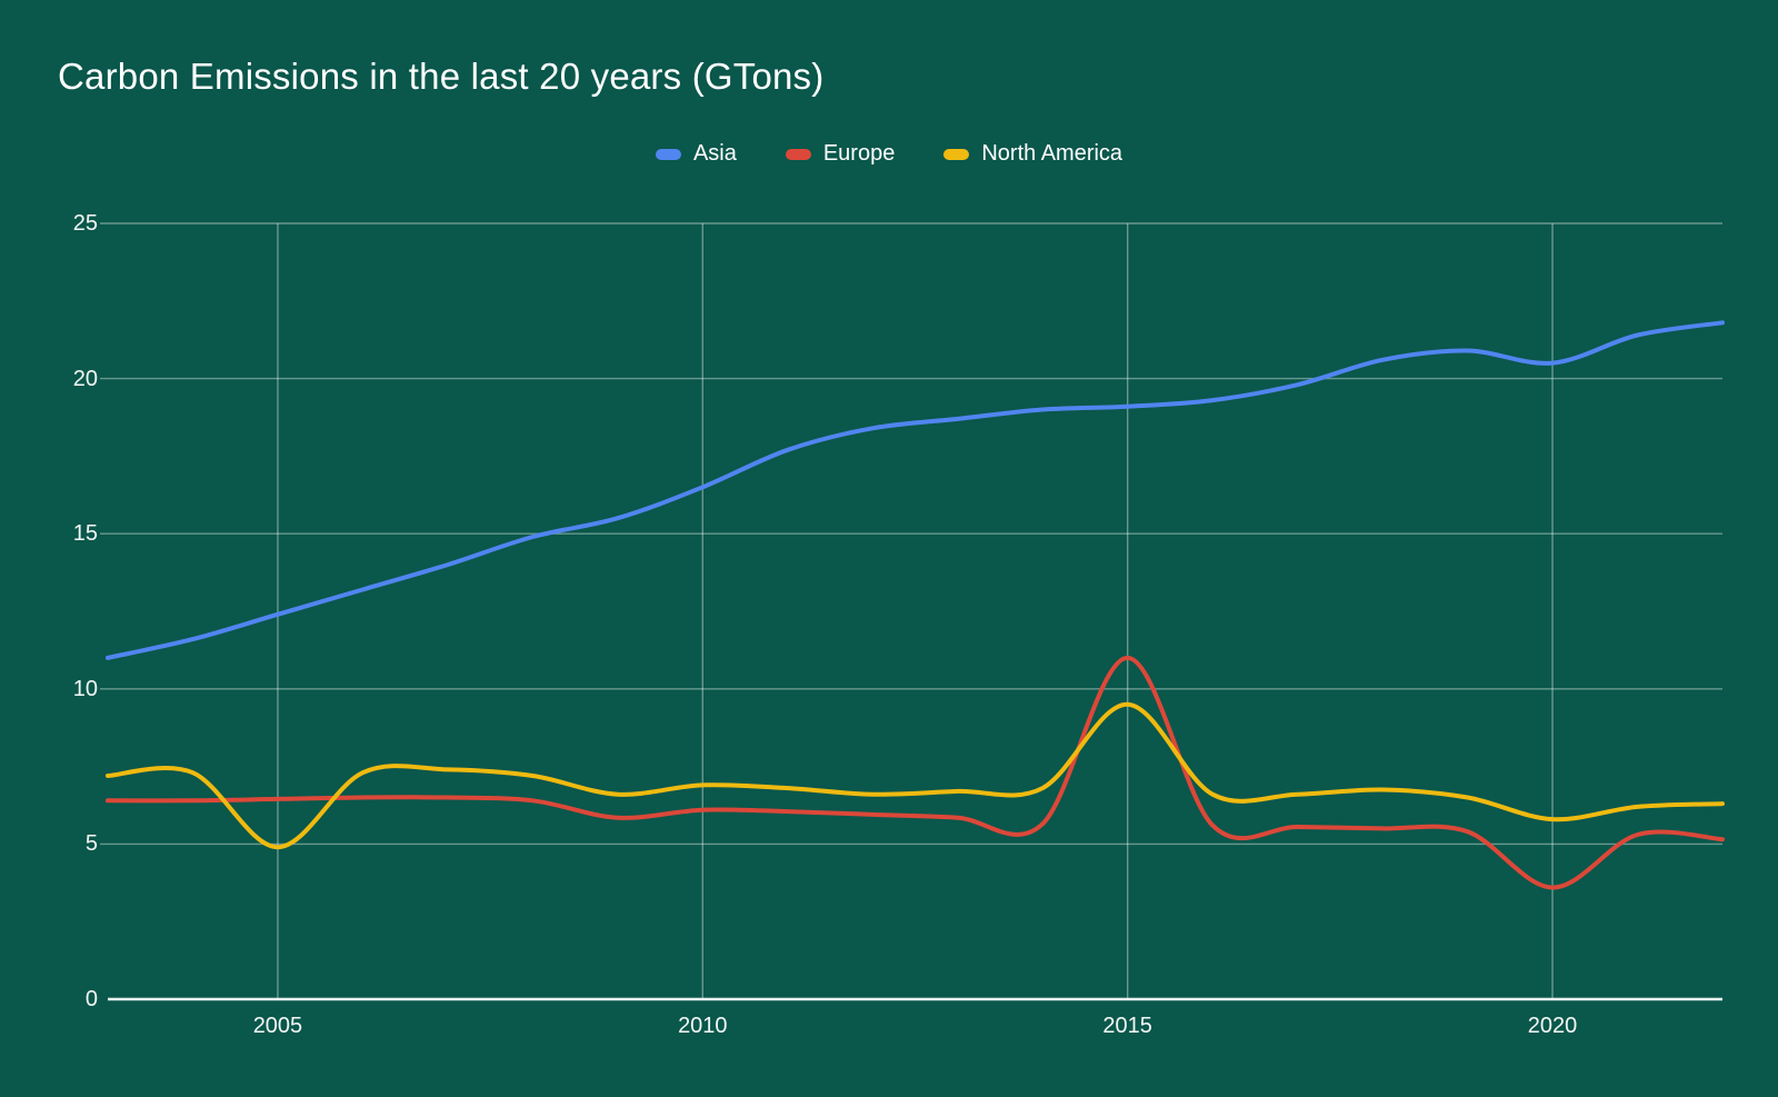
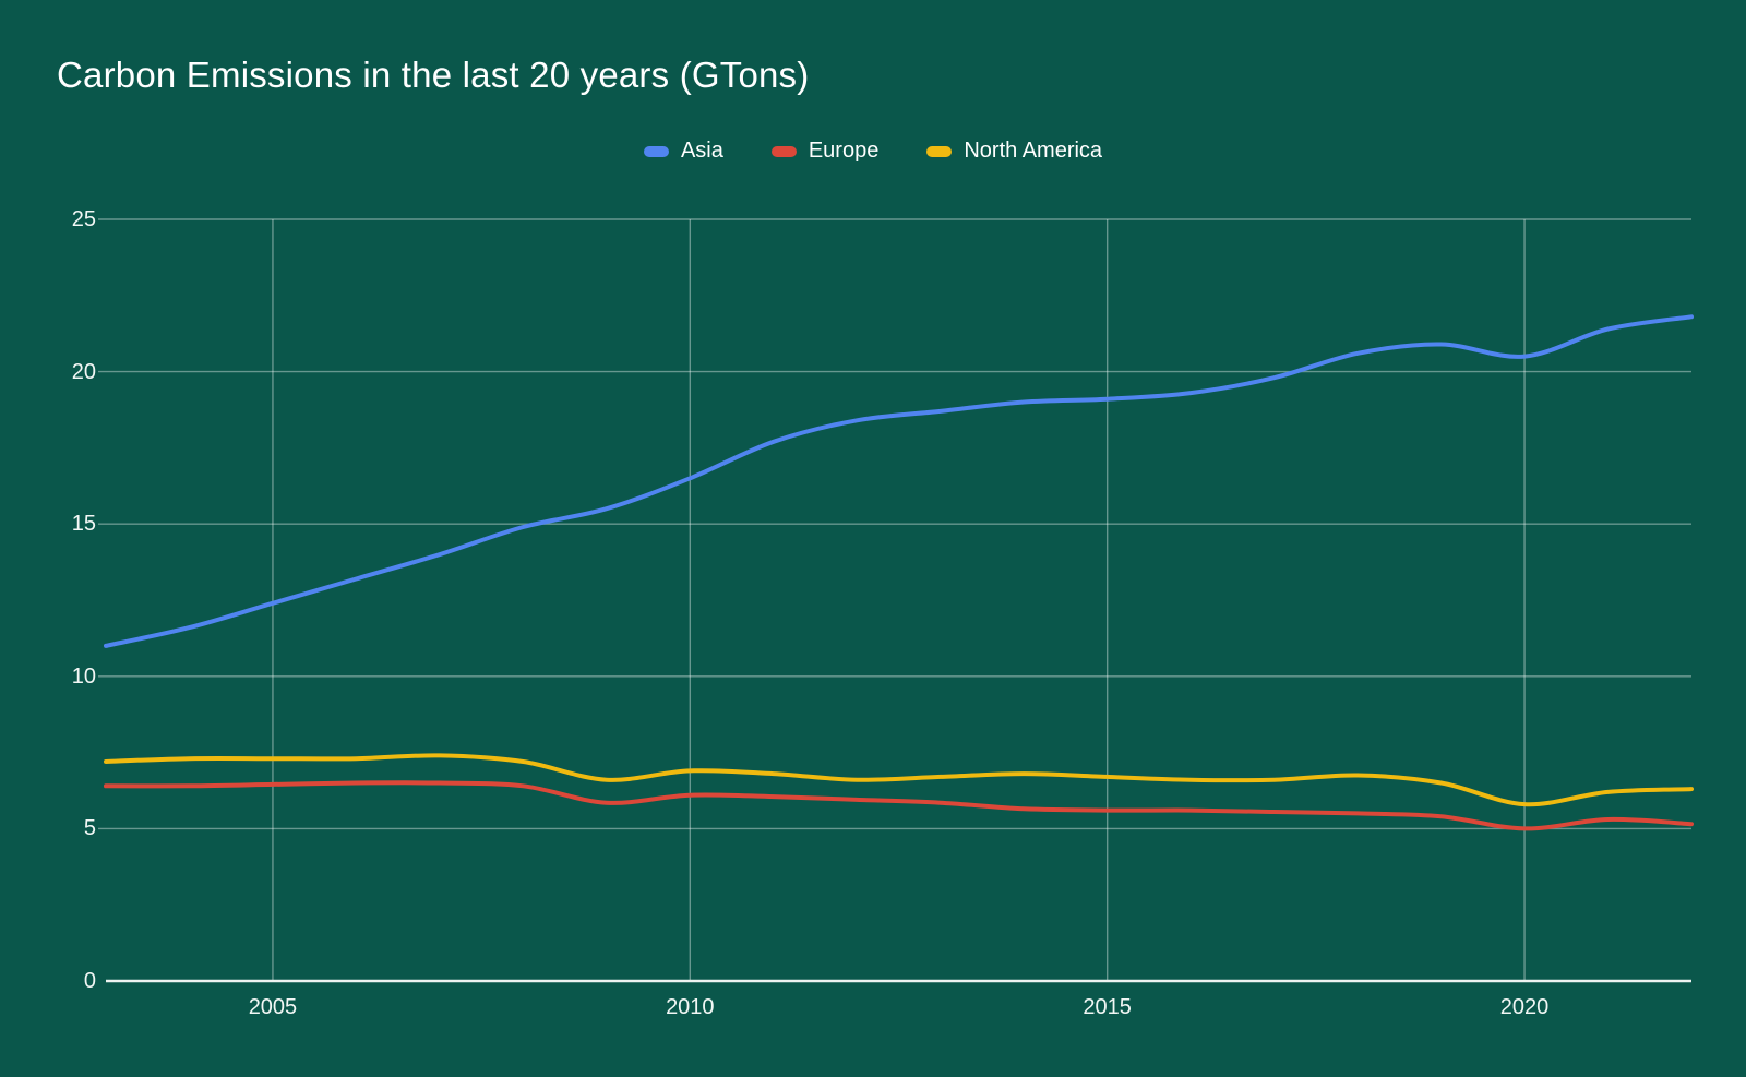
North America/2005: 4.9 -> 7.3
Europe/2015: 11.0 -> 5.6
North America/2015: 9.5 -> 6.7
Europe/2020: 3.6 -> 5.0
